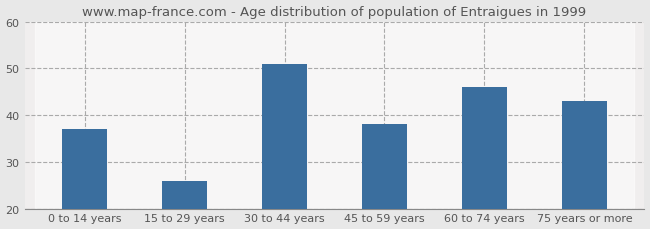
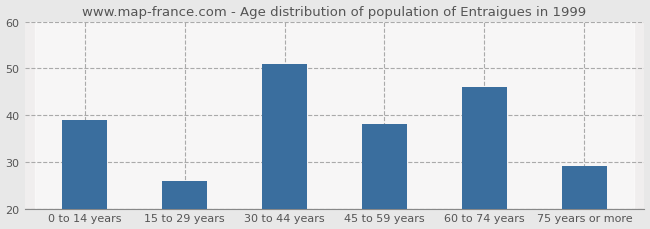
0 to 14 years: 37 -> 39
75 years or more: 43 -> 29
